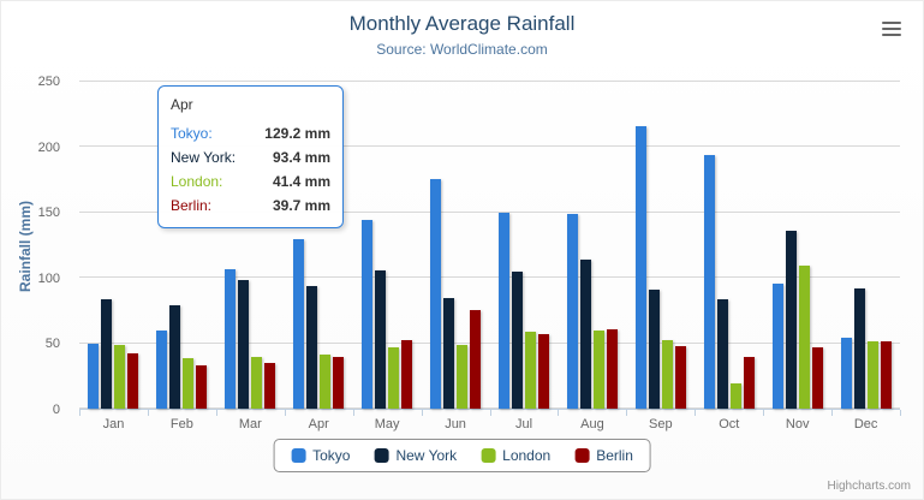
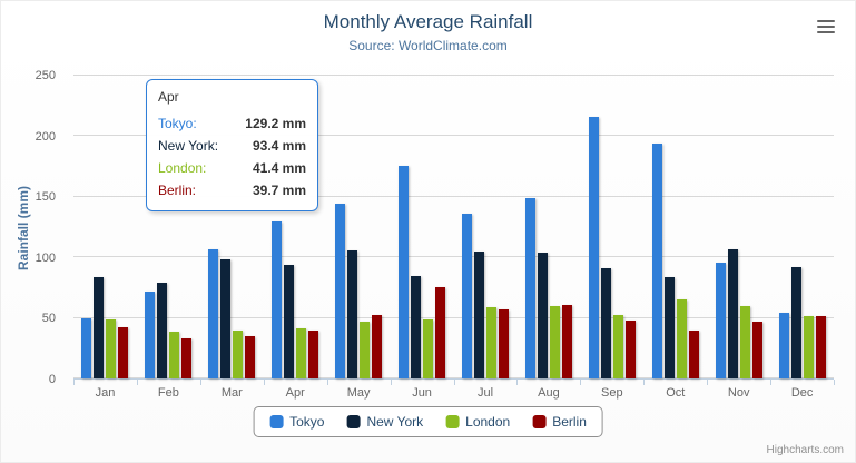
Tokyo/Feb: 60 -> 72
Tokyo/Jul: 150 -> 136
New York/Aug: 114 -> 104
London/Oct: 19 -> 65
New York/Nov: 136 -> 107
London/Nov: 109 -> 59
